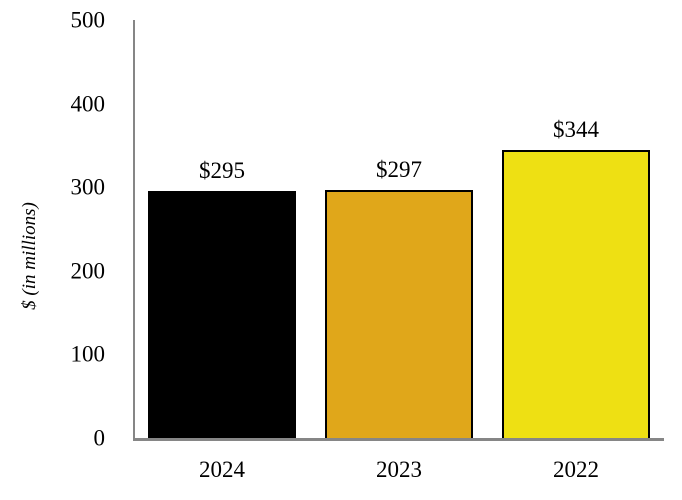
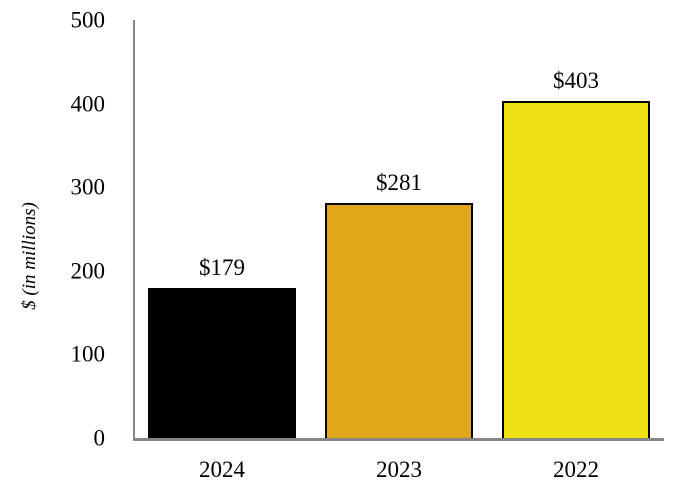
2024: $295 -> $179
2023: $297 -> $281
2022: $344 -> $403
